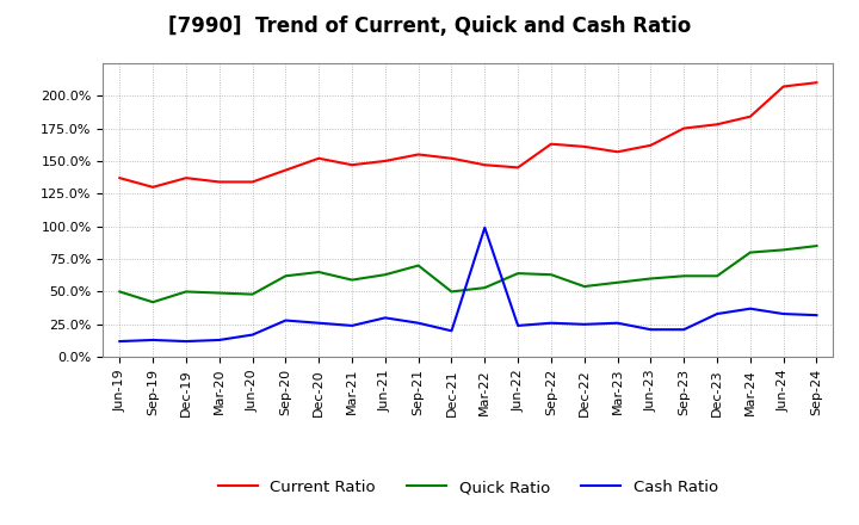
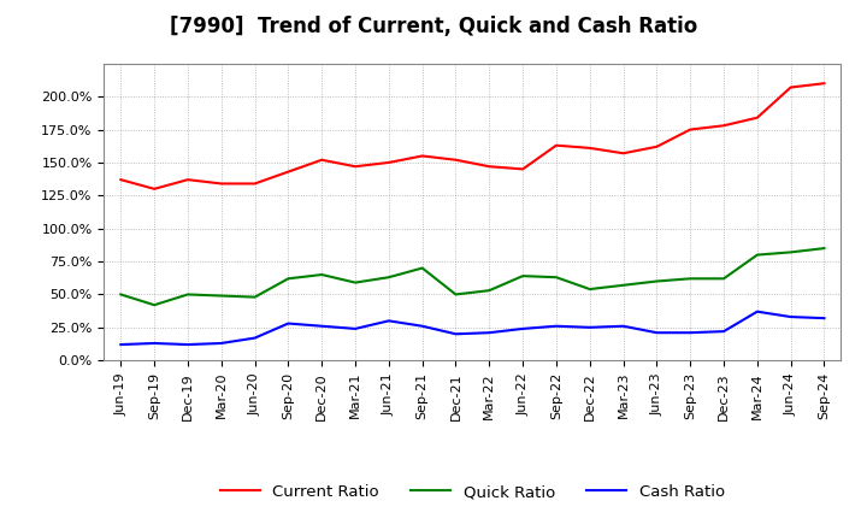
Cash Ratio/Mar-22: 99% -> 21%
Cash Ratio/Dec-23: 33% -> 22%
